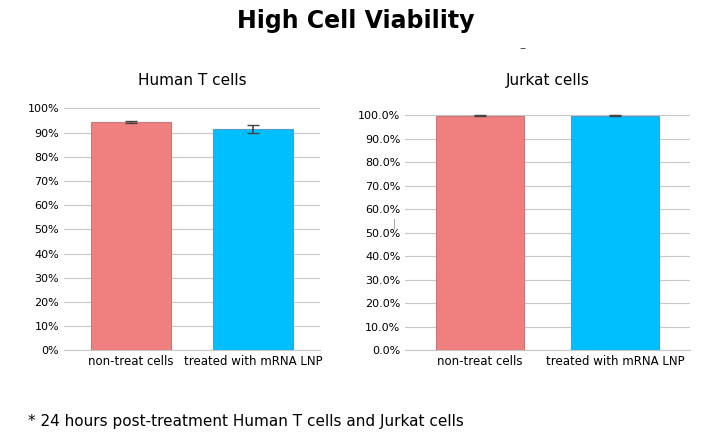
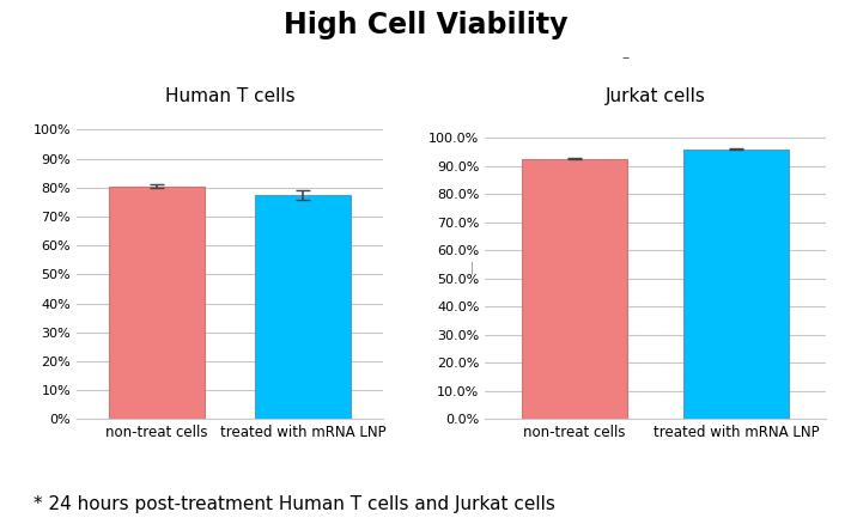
Human T cells/non-treat cells: 94.5% -> 80.5%
Human T cells/treated with mRNA LNP: 91.5% -> 77.5%
Jurkat cells/non-treat cells: 99.8% -> 92.5%
Jurkat cells/treated with mRNA LNP: 99.7% -> 96.0%
